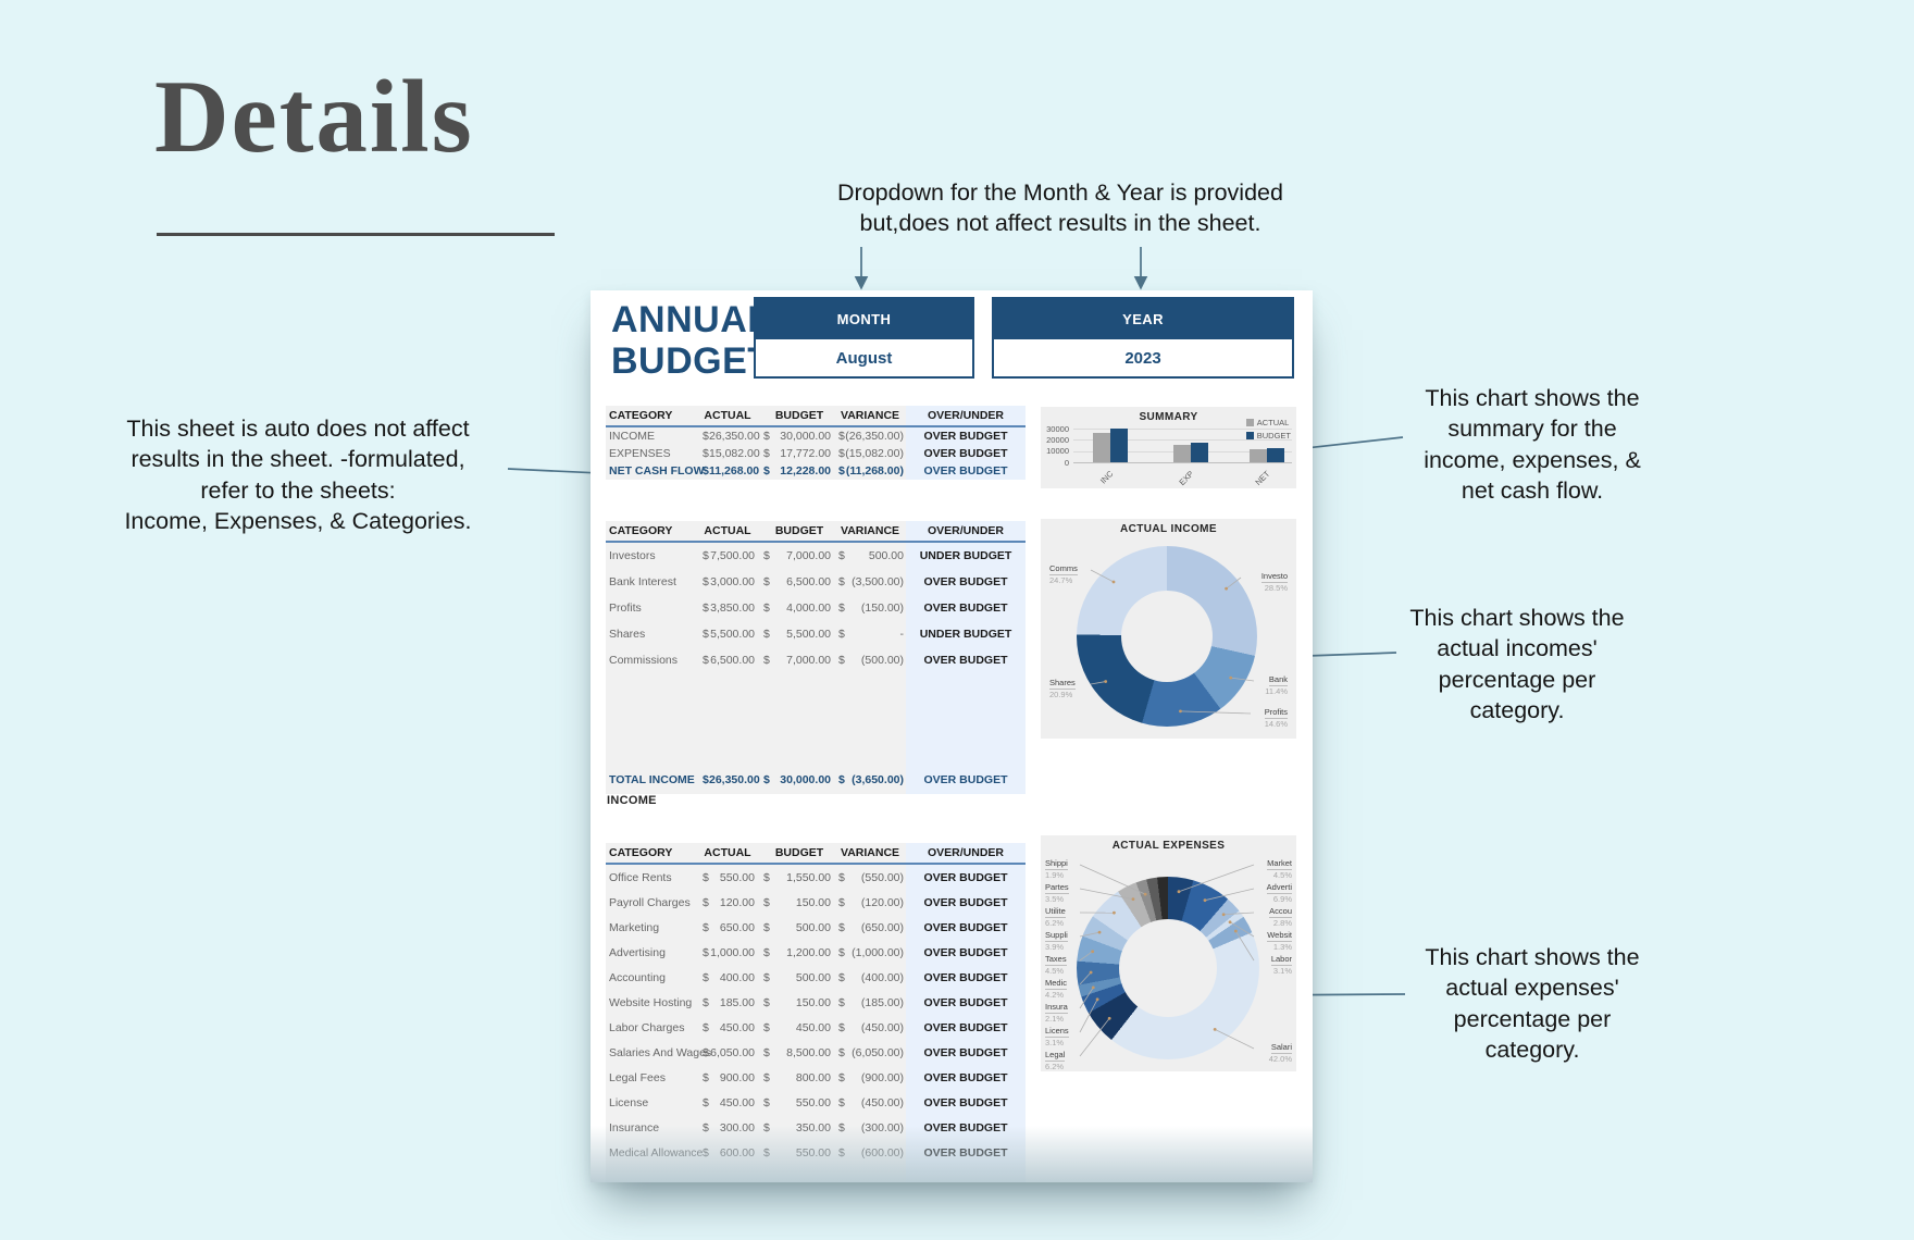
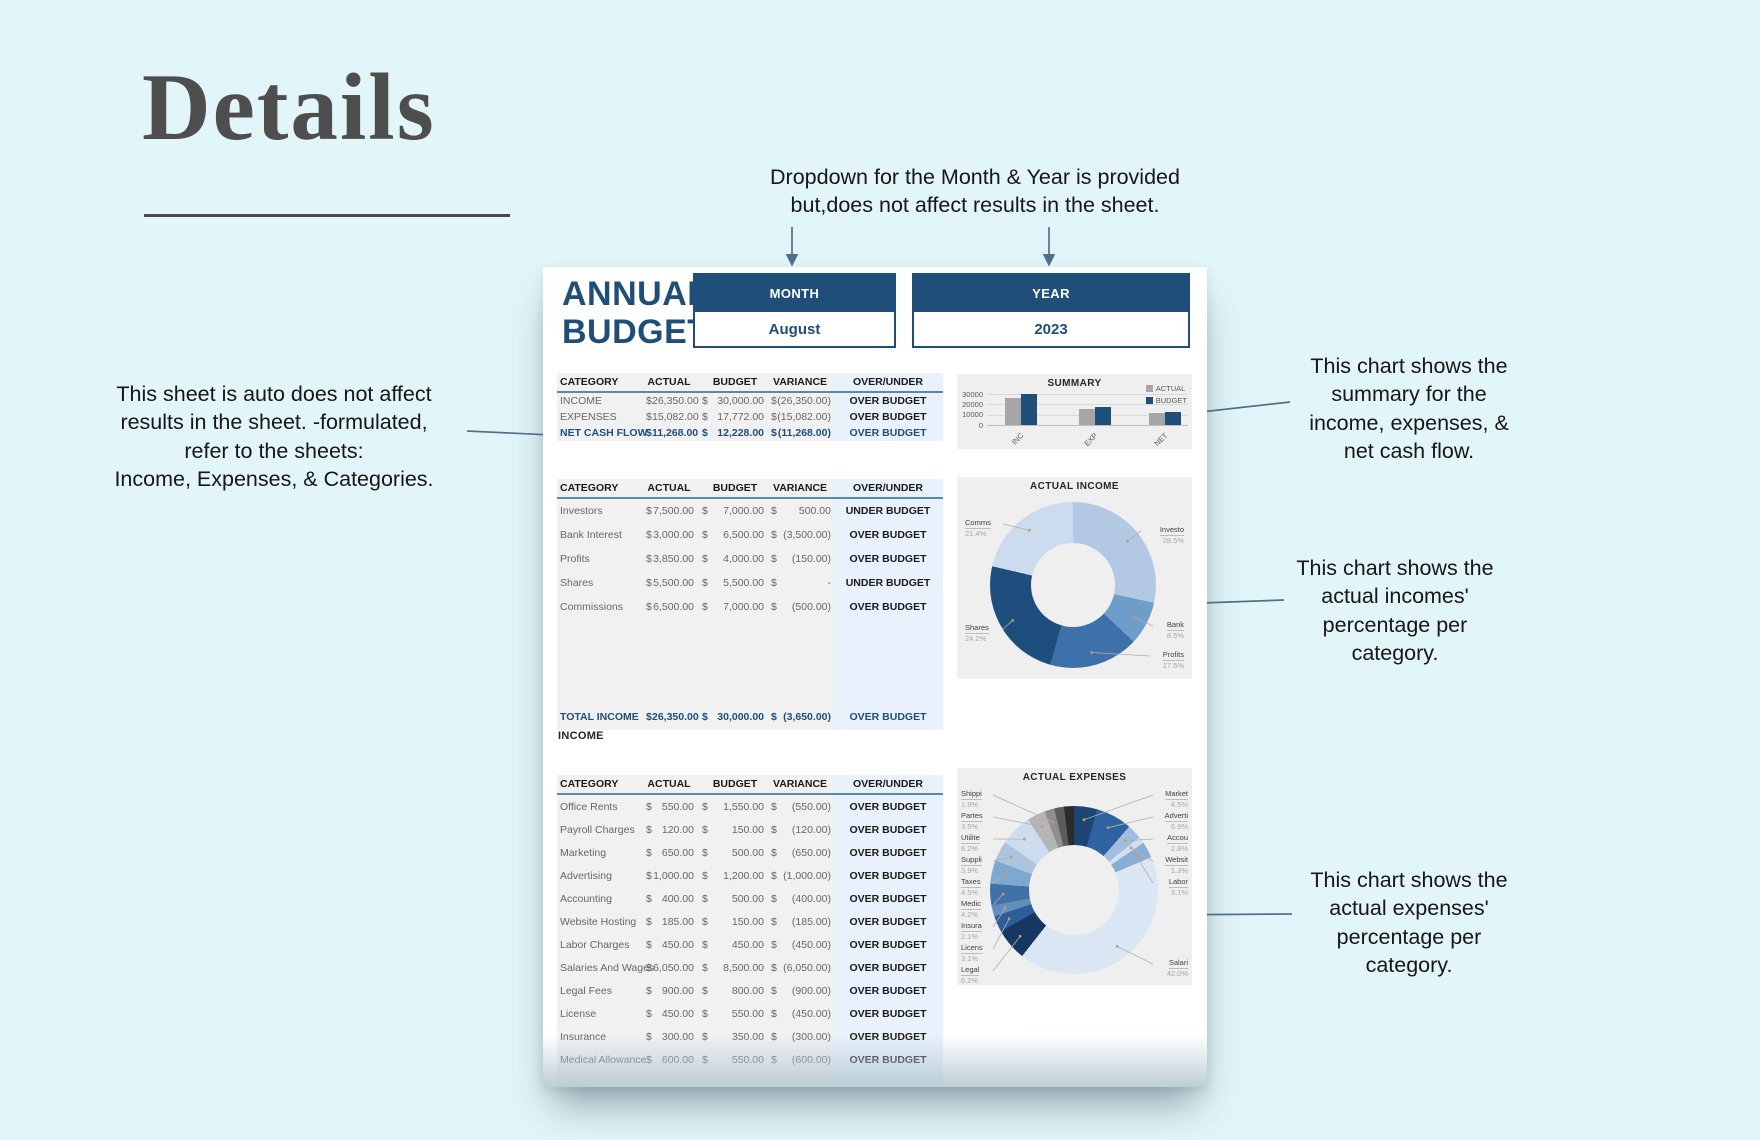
ACTUAL INCOME/Bank: 11.4% -> 8.5%
ACTUAL INCOME/Profits: 14.6% -> 17.5%
ACTUAL INCOME/Shares: 20.9% -> 24.2%
ACTUAL INCOME/Comms: 24.7% -> 21.4%
